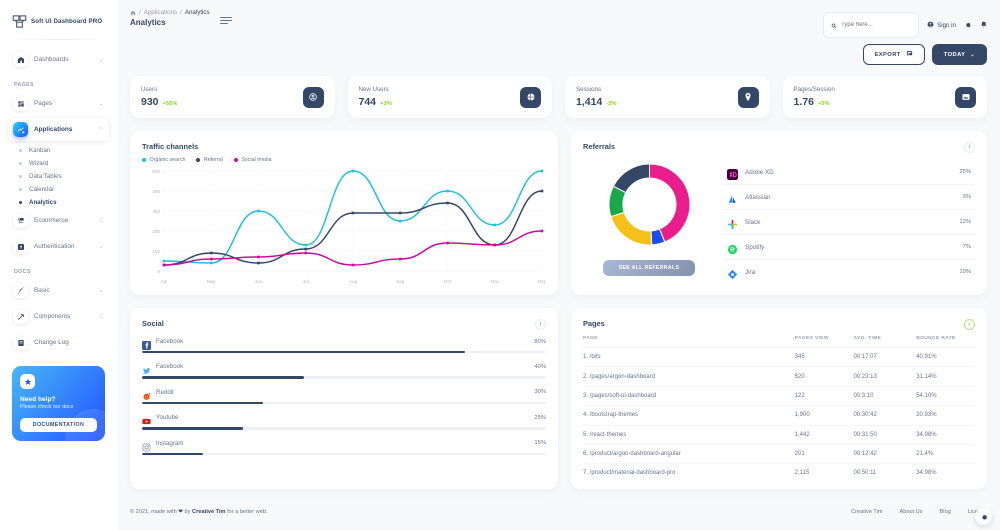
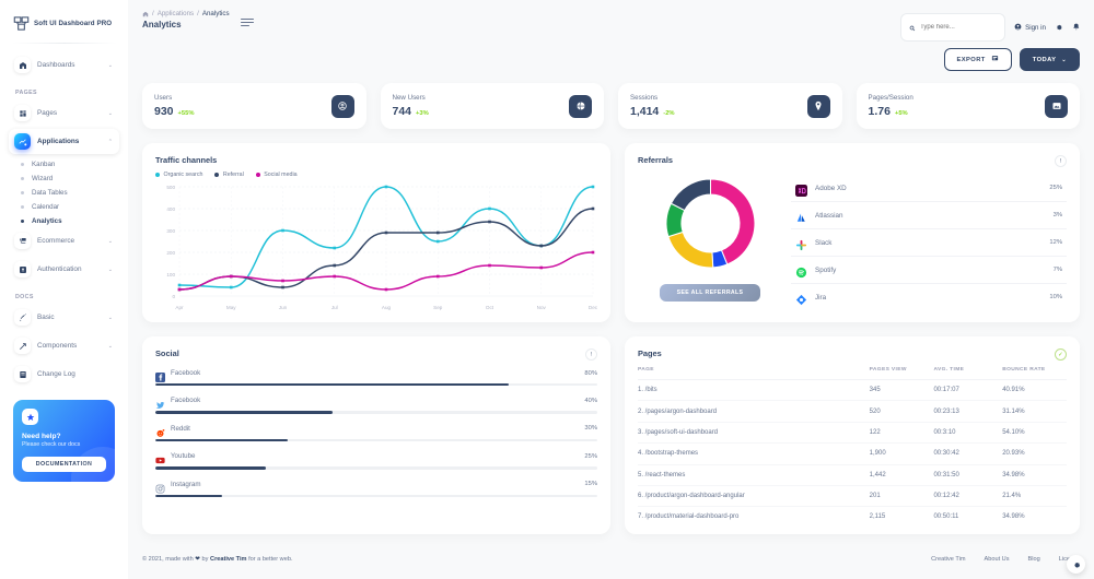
Social media/May: 60 -> 90
Organic search/Jul: 130 -> 220
Referral/Jul: 110 -> 140
Social media/Sep: 60 -> 90
Referral/Nov: 130 -> 230
